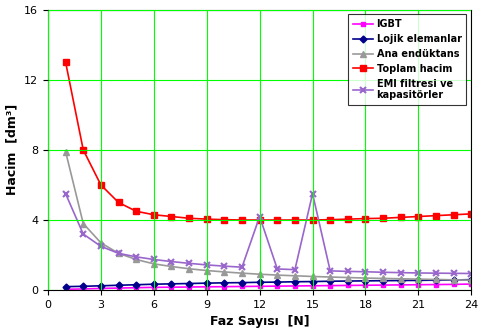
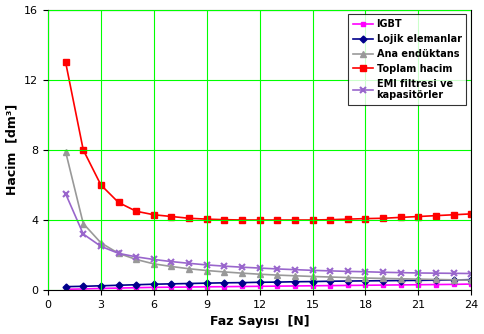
EMI filtresi ve kapasitörler/12: 4.2 -> 1.3
EMI filtresi ve kapasitörler/15: 5.5 -> 1.1
